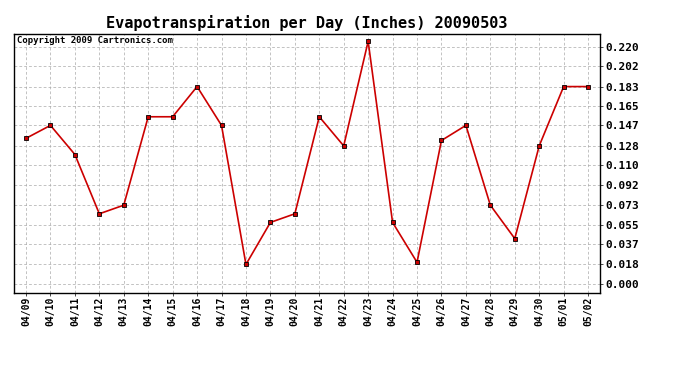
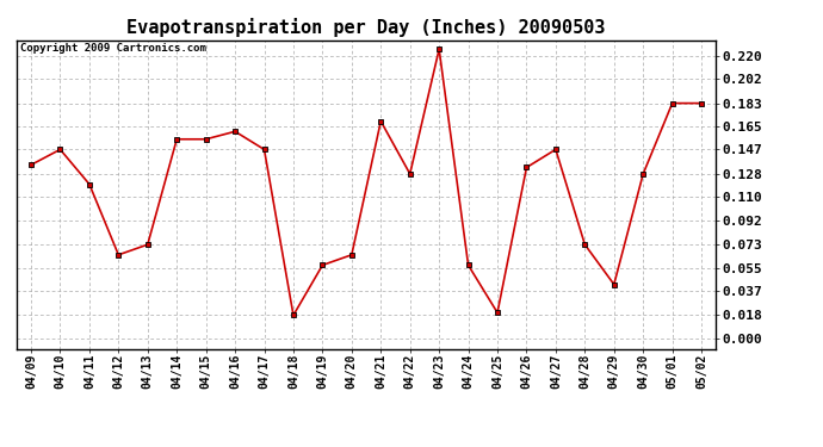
04/16: 0.183 -> 0.161
04/21: 0.155 -> 0.169
